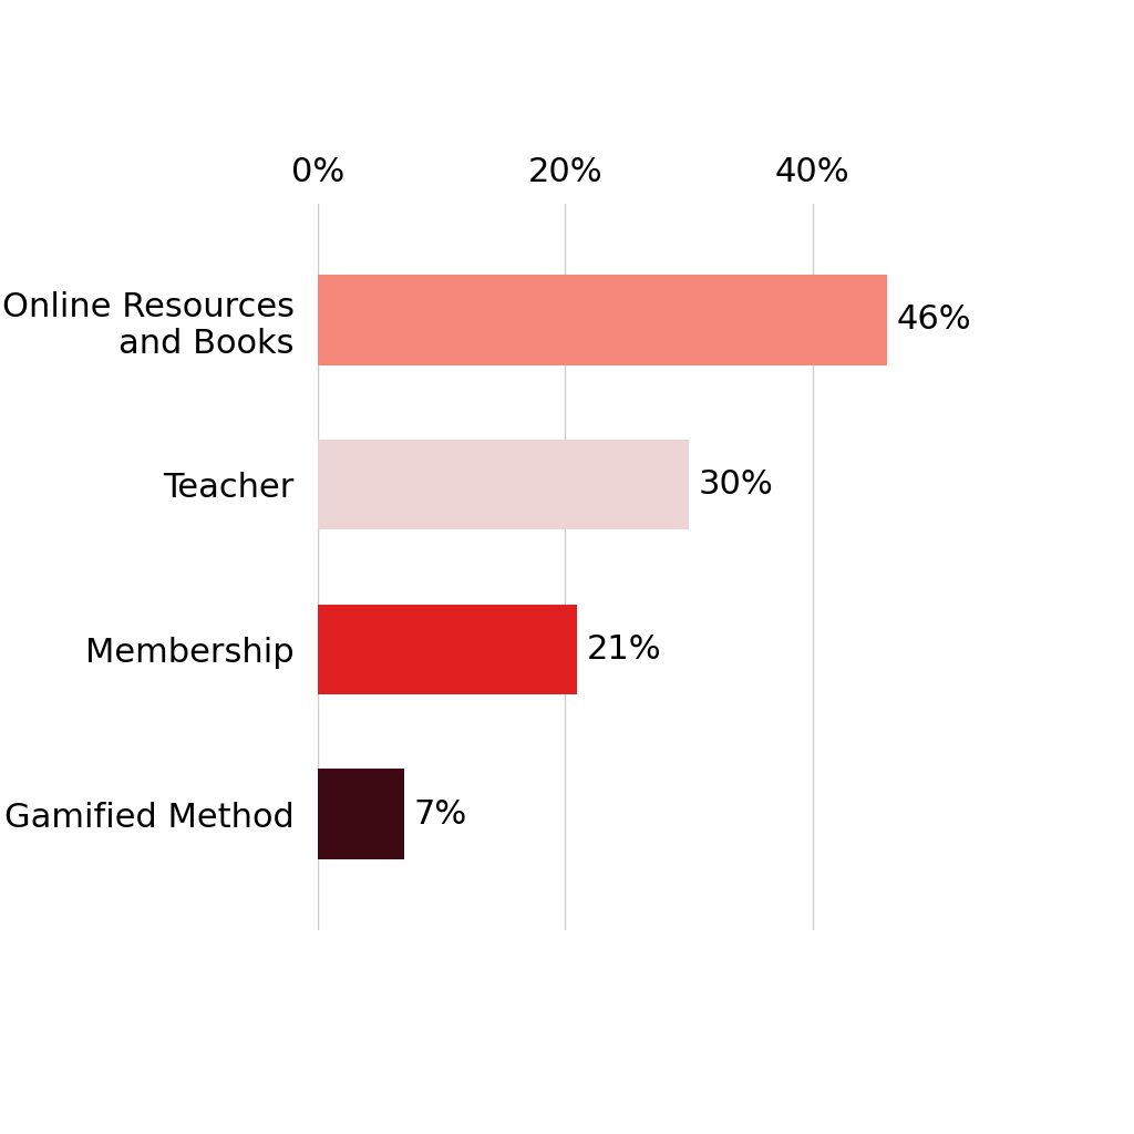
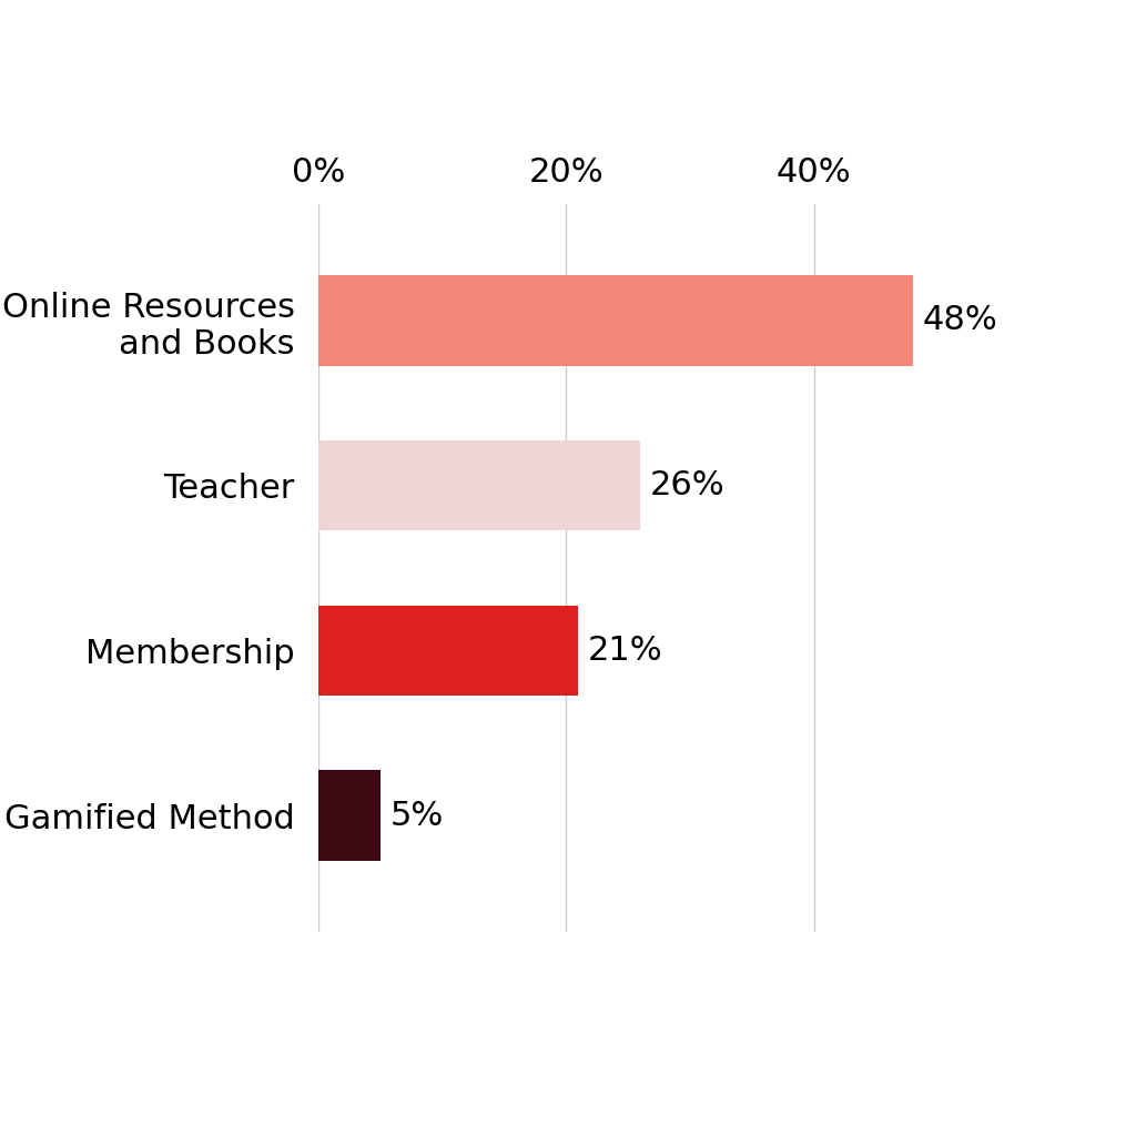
Online Resources and Books: 46% -> 48%
Teacher: 30% -> 26%
Gamified Method: 7% -> 5%
